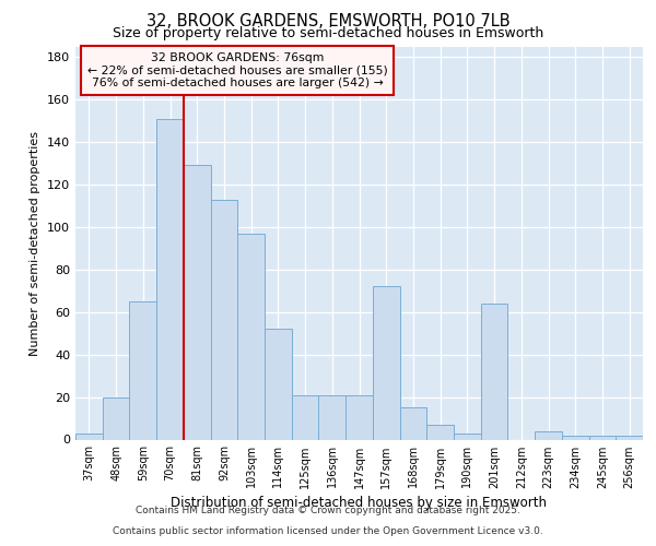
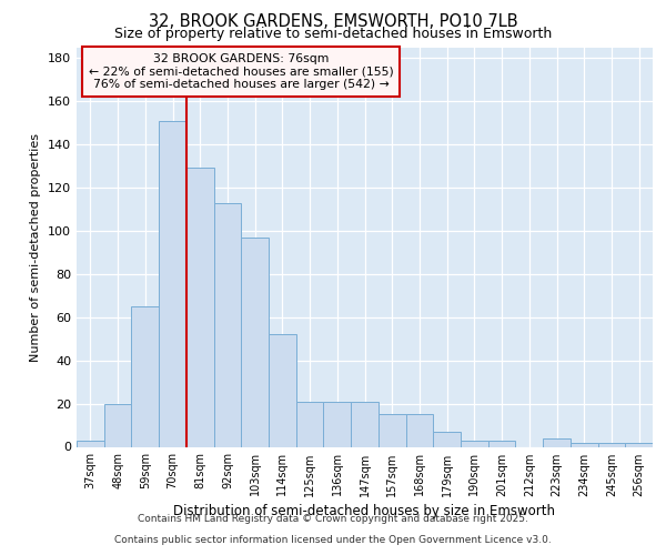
157sqm: 72 -> 15
201sqm: 64 -> 3
